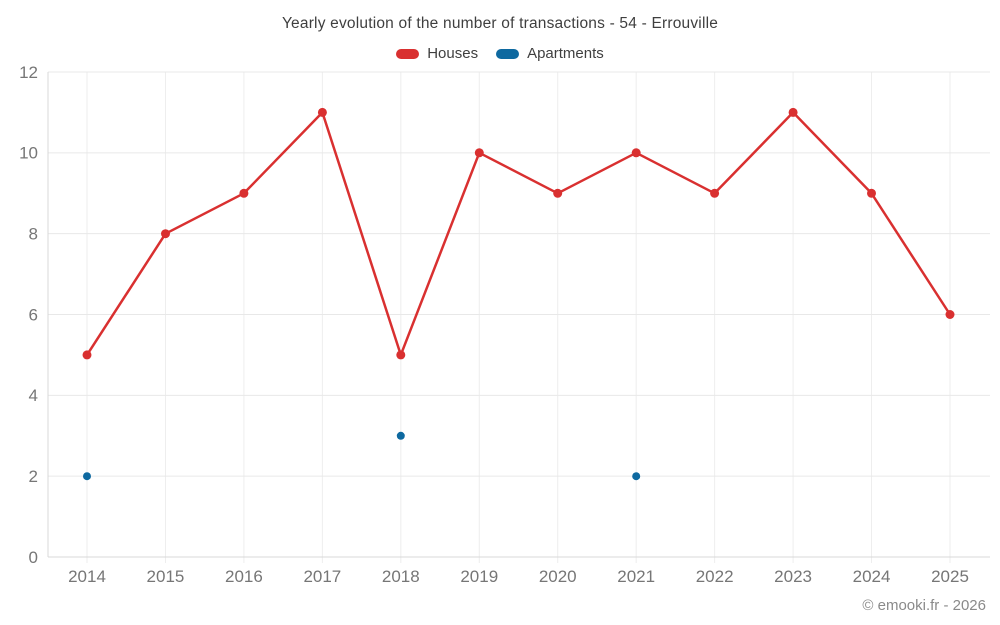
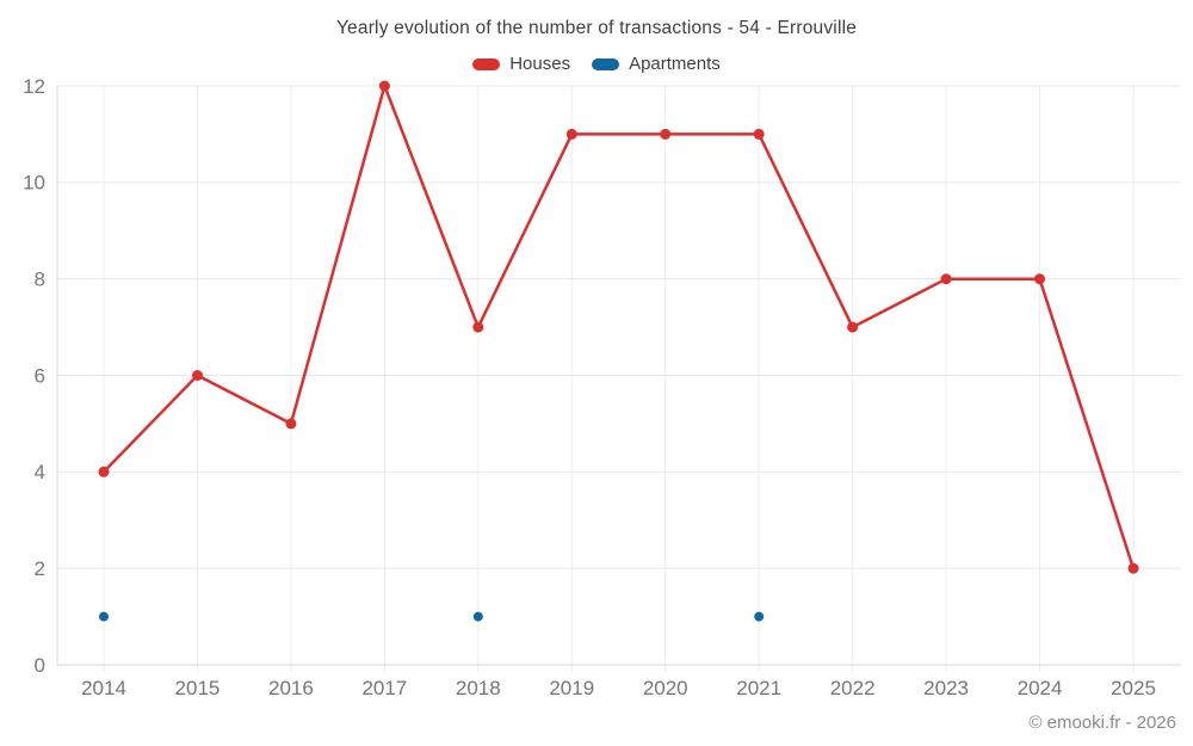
Houses/2014: 5 -> 4
Apartments/2014: 2 -> 1
Houses/2015: 8 -> 6
Houses/2016: 9 -> 5
Houses/2017: 11 -> 12
Houses/2018: 5 -> 7
Apartments/2018: 3 -> 1
Houses/2019: 10 -> 11
Houses/2020: 9 -> 11
Houses/2021: 10 -> 11
Apartments/2021: 2 -> 1
Houses/2022: 9 -> 7
Houses/2023: 11 -> 8
Houses/2024: 9 -> 8
Houses/2025: 6 -> 2
